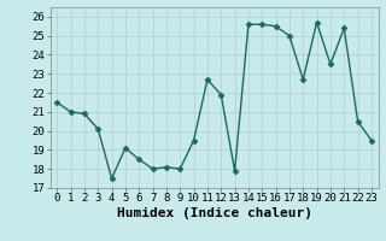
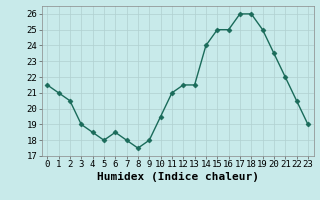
2: 20.9 -> 20.5
3: 20.1 -> 19.0
4: 17.5 -> 18.5
5: 19.1 -> 18.0
8: 18.1 -> 17.5
11: 22.7 -> 21.0
12: 21.9 -> 21.5
13: 17.9 -> 21.5
14: 25.6 -> 24.0
15: 25.6 -> 25.0
16: 25.5 -> 25.0
17: 25.0 -> 26.0
18: 22.7 -> 26.0
19: 25.7 -> 25.0
21: 25.4 -> 22.0
23: 19.5 -> 19.0
